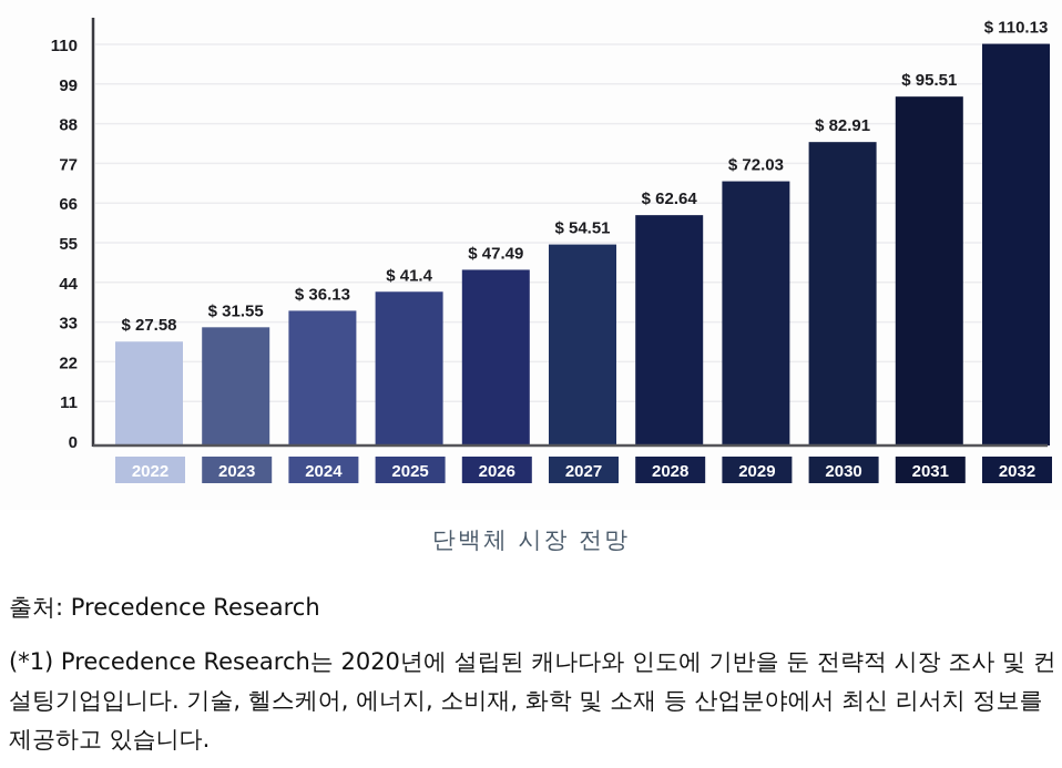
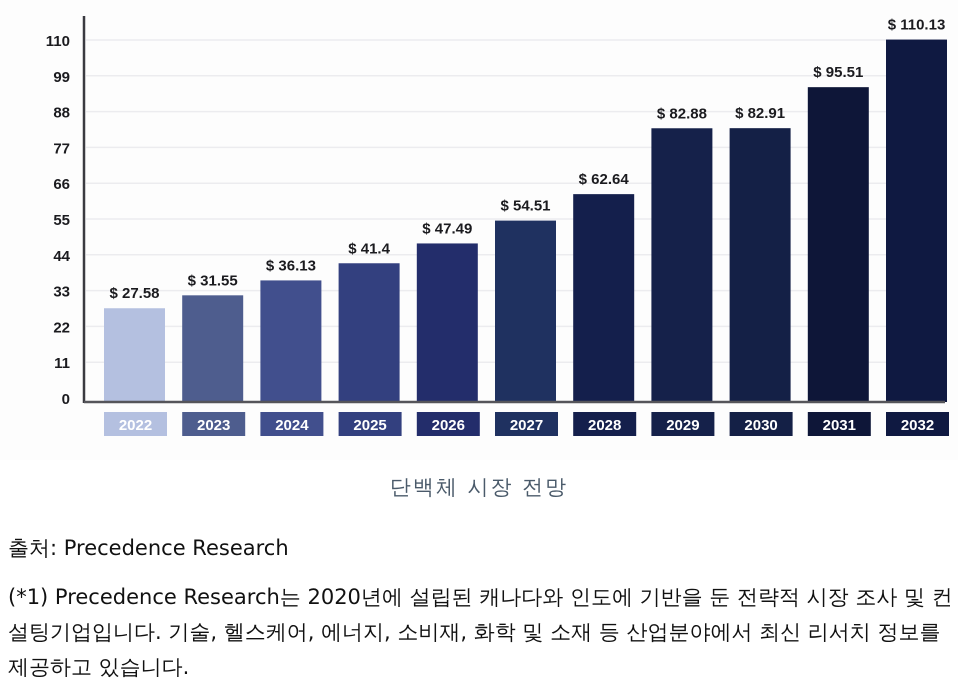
2029: 72.03 -> 82.88
